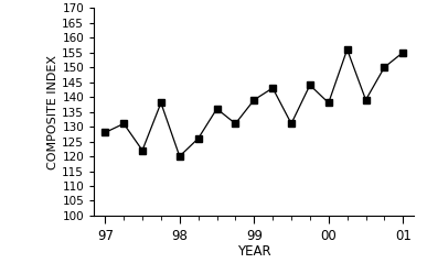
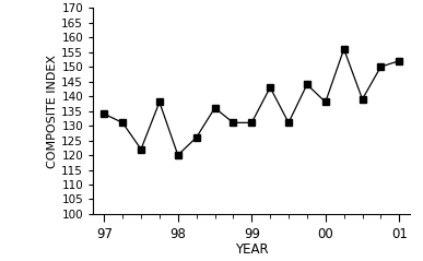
97: 128 -> 134
99: 139 -> 131
01: 155 -> 152
